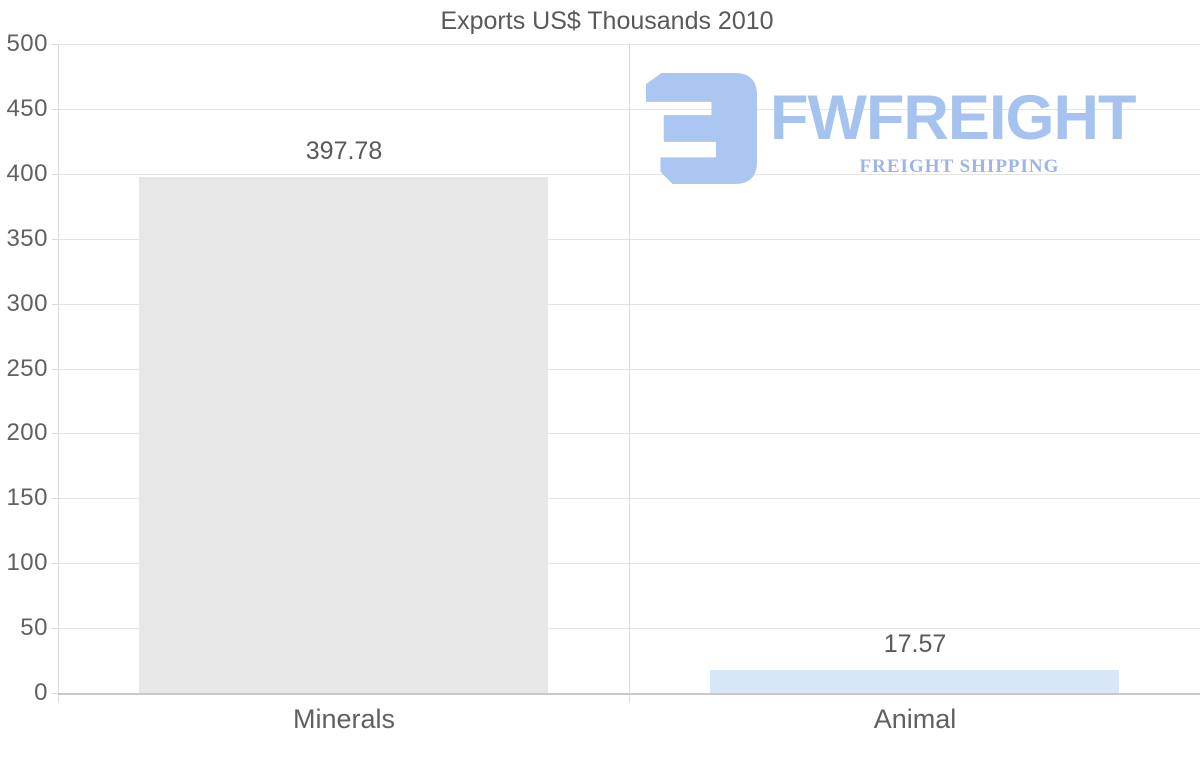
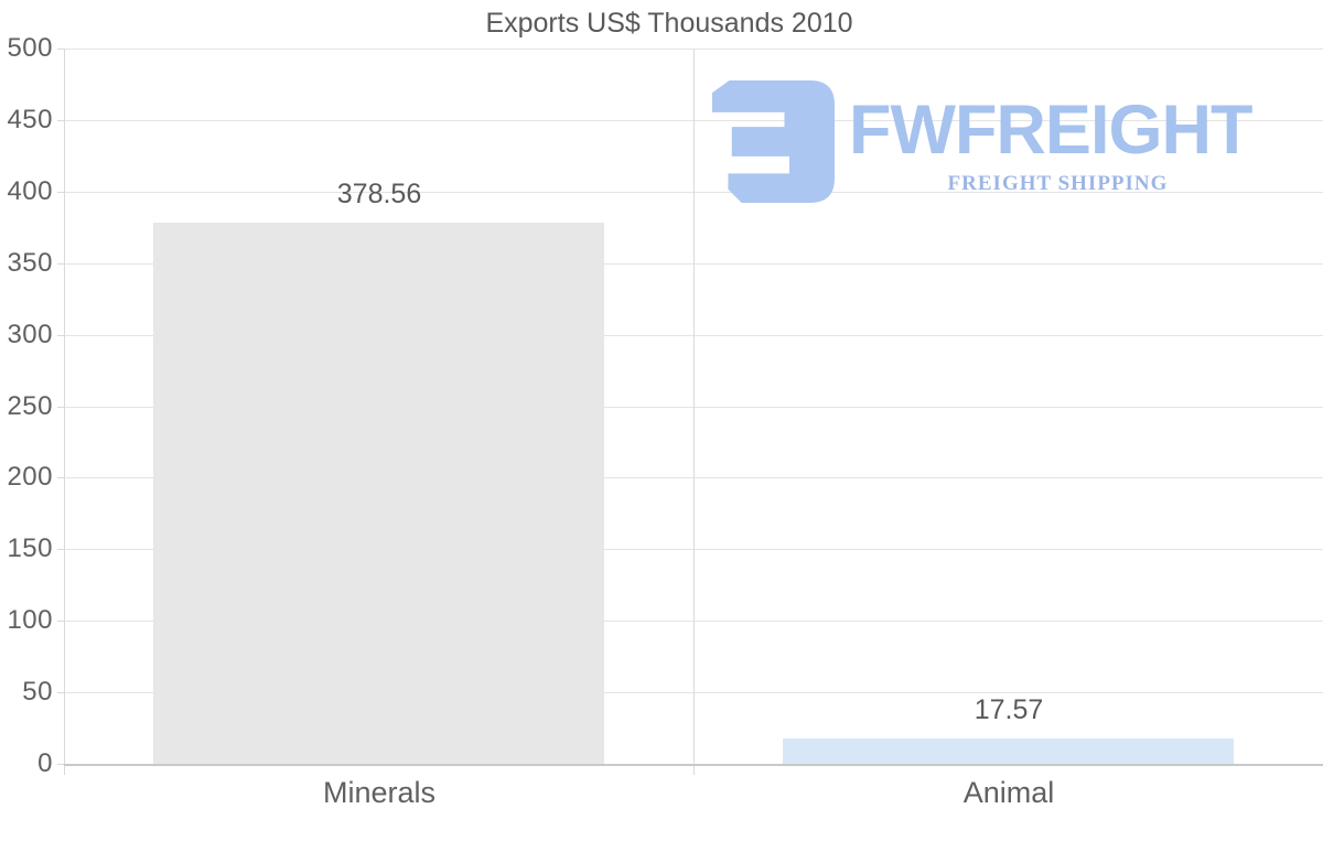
Minerals: 397.78 -> 378.56
